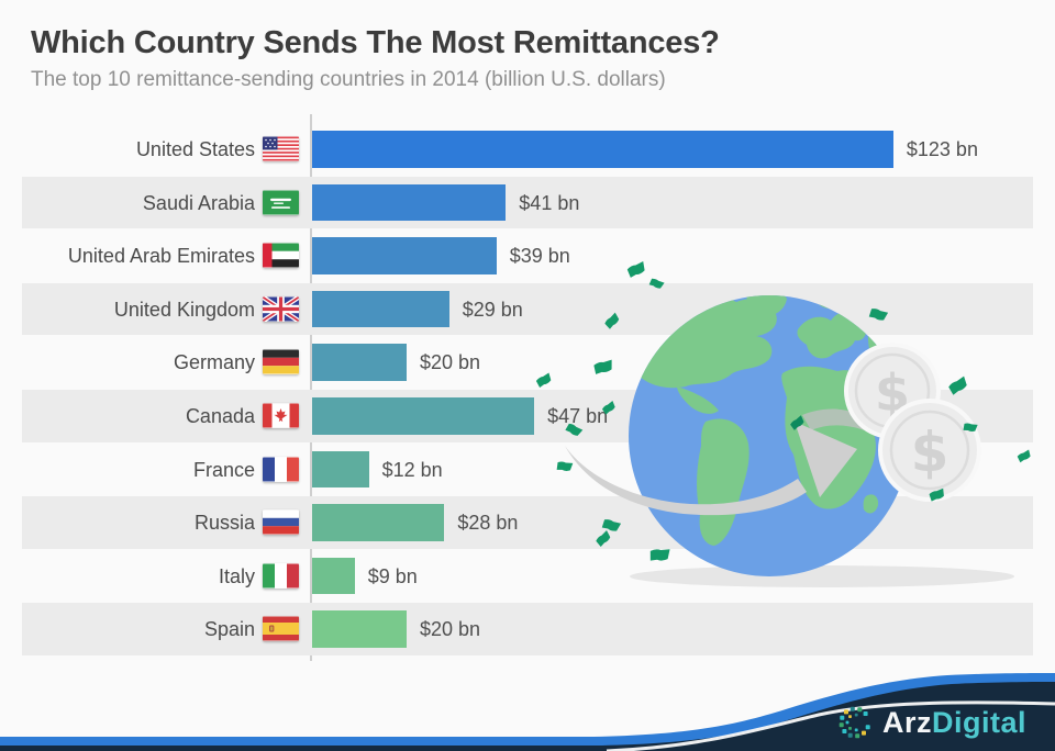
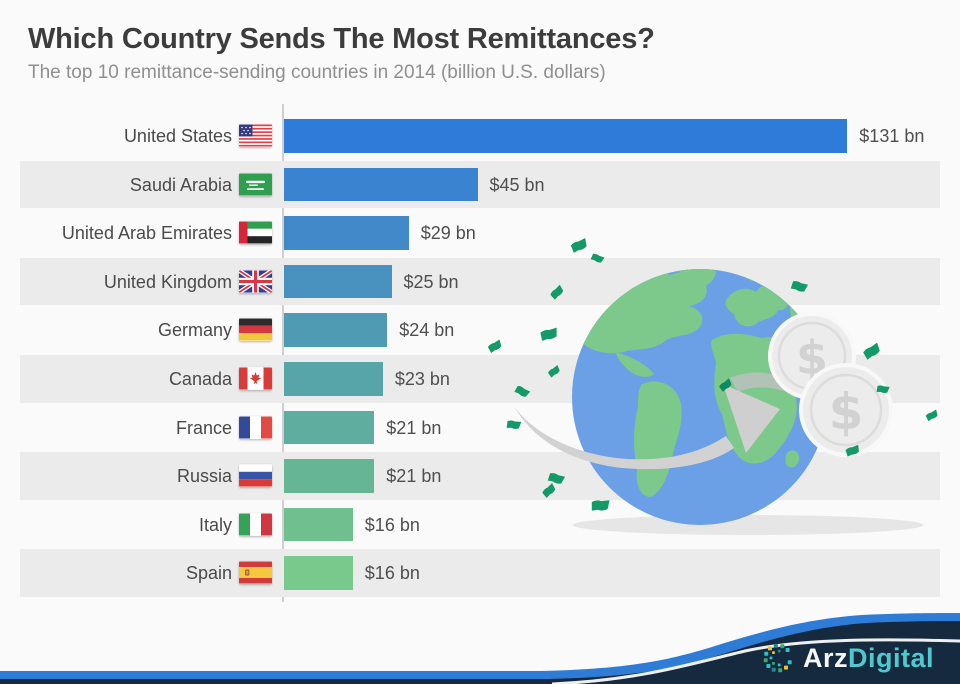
United States: $123 -> $131
Saudi Arabia: $41 -> $45
United Arab Emirates: $39 -> $29
United Kingdom: $29 -> $25
Germany: $20 -> $24
Canada: $47 -> $23
France: $12 -> $21
Russia: $28 -> $21
Italy: $9 -> $16
Spain: $20 -> $16
